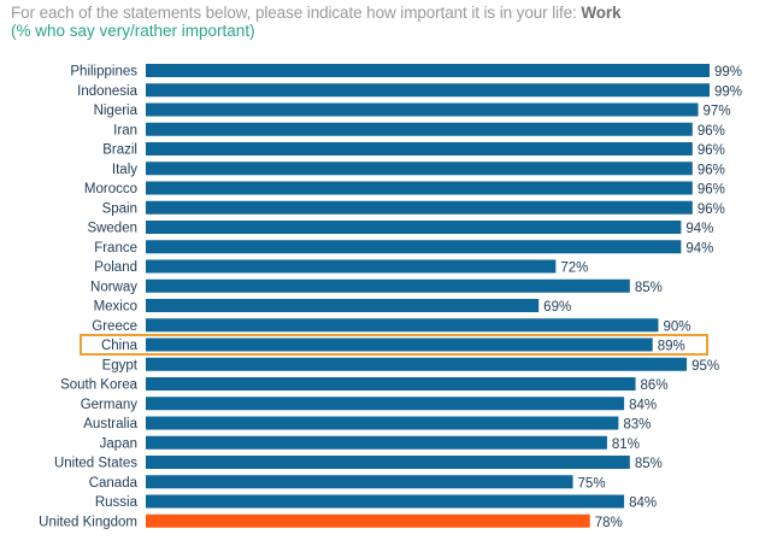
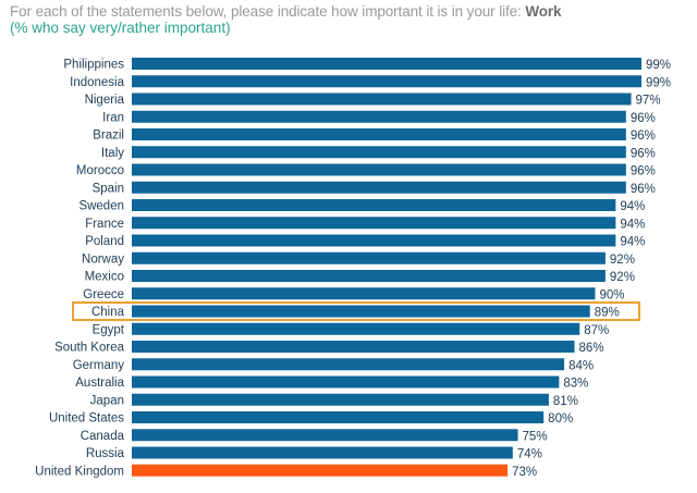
Poland: 72% -> 94%
Norway: 85% -> 92%
Mexico: 69% -> 92%
Egypt: 95% -> 87%
United States: 85% -> 80%
Russia: 84% -> 74%
United Kingdom: 78% -> 73%
